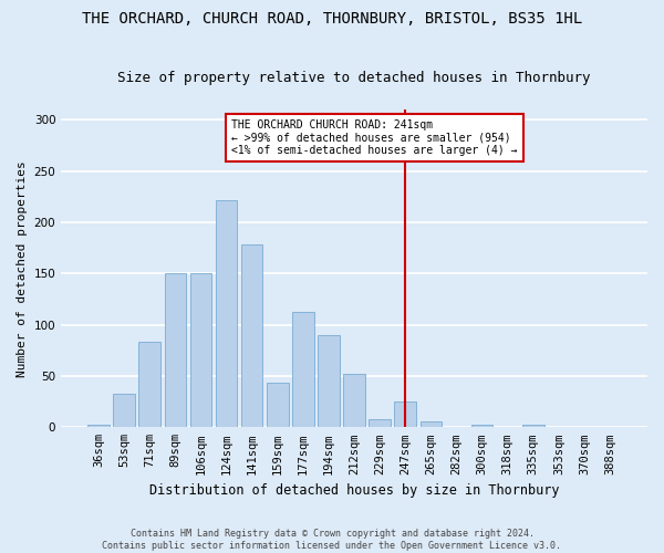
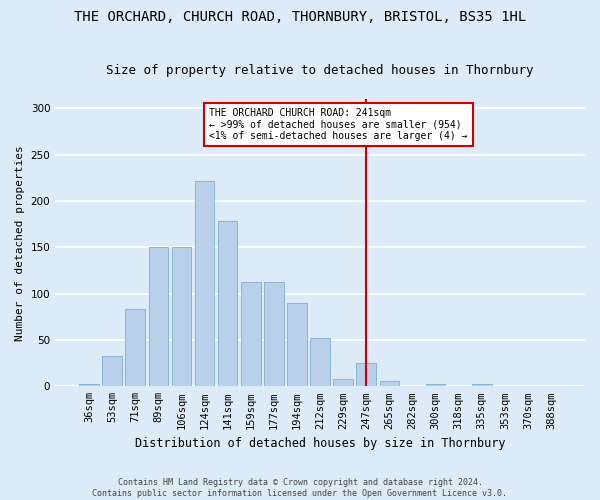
159sqm: 44 -> 113
